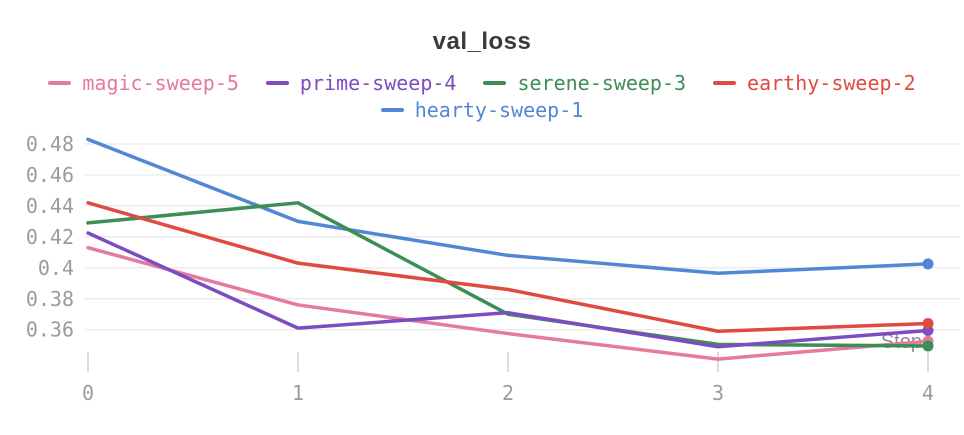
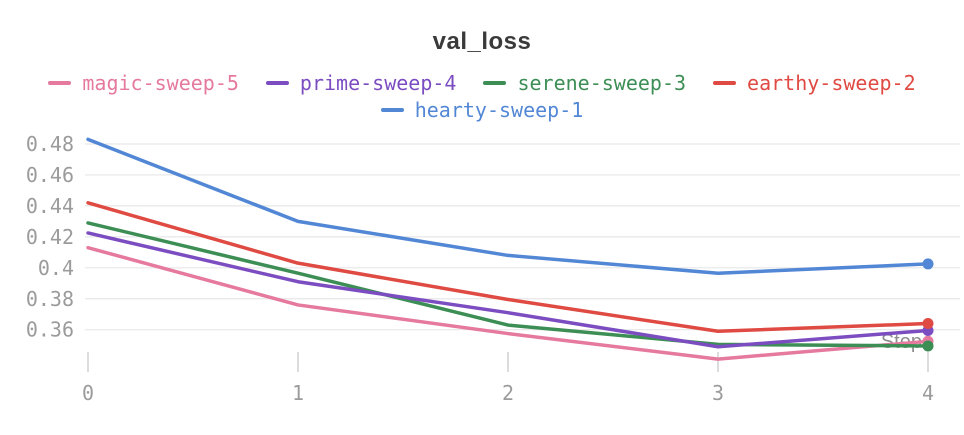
prime-sweep-4/1: 0.361 -> 0.391
serene-sweep-3/1: 0.442 -> 0.397
serene-sweep-3/2: 0.370 -> 0.363
earthy-sweep-2/2: 0.386 -> 0.380
